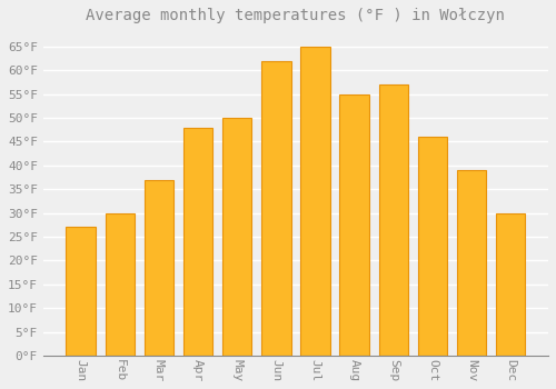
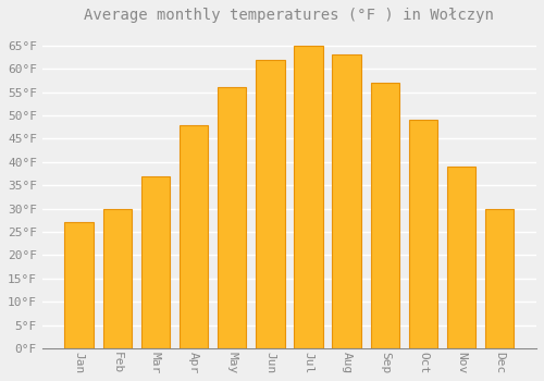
May: 50°F -> 56°F
Aug: 55°F -> 63°F
Oct: 46°F -> 49°F
